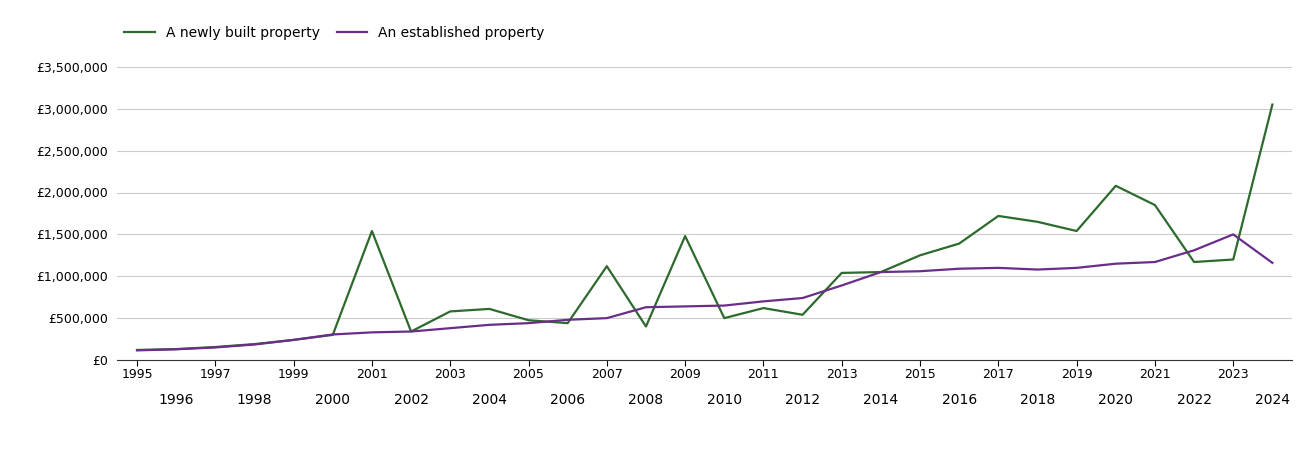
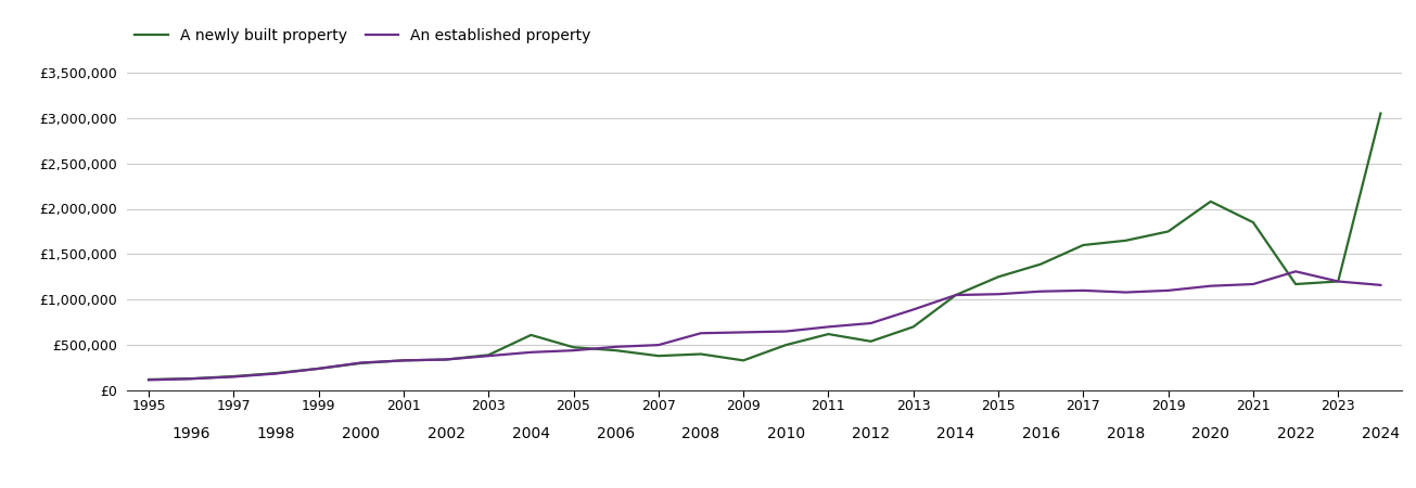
A newly built property/2001: £1,540,000 -> £330,000
A newly built property/2003: £580,000 -> £390,000
A newly built property/2007: £1,120,000 -> £380,000
A newly built property/2009: £1,480,000 -> £330,000
A newly built property/2013: £1,040,000 -> £700,000
A newly built property/2017: £1,720,000 -> £1,600,000
A newly built property/2019: £1,540,000 -> £1,750,000
An established property/2023: £1,500,000 -> £1,200,000
